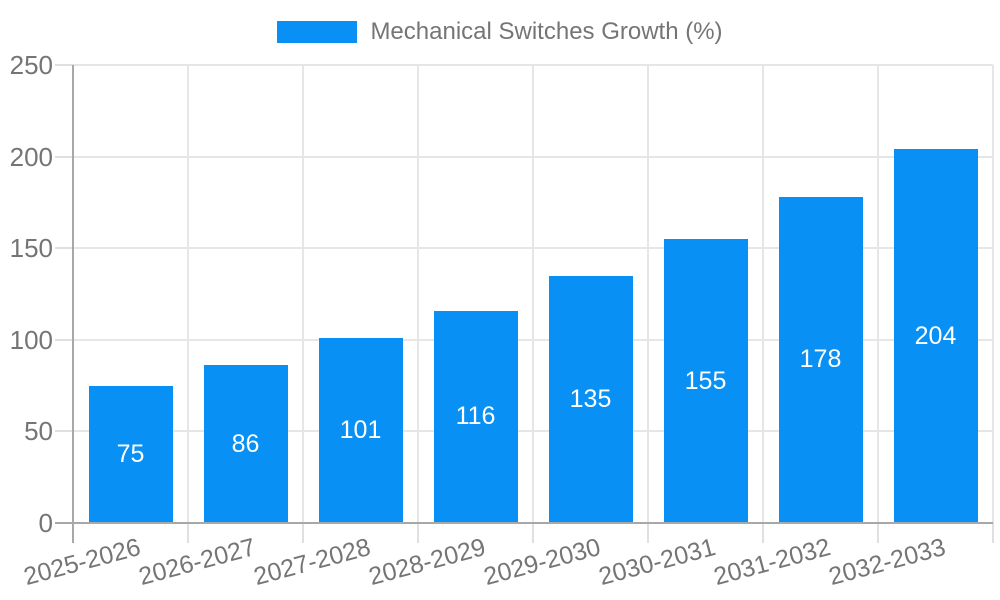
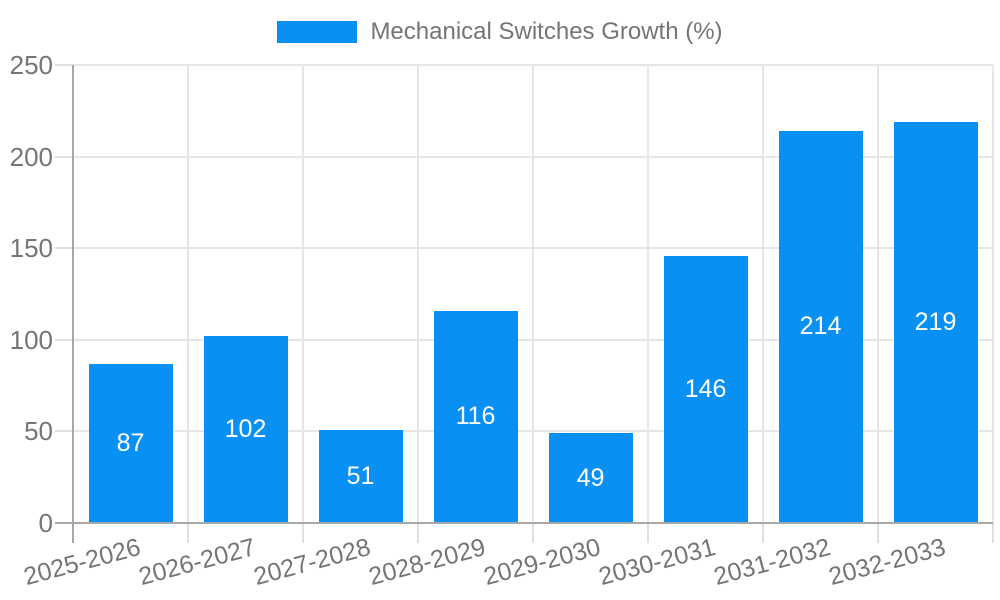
2025-2026: 75 -> 87
2026-2027: 86 -> 102
2027-2028: 101 -> 51
2029-2030: 135 -> 49
2030-2031: 155 -> 146
2031-2032: 178 -> 214
2032-2033: 204 -> 219
